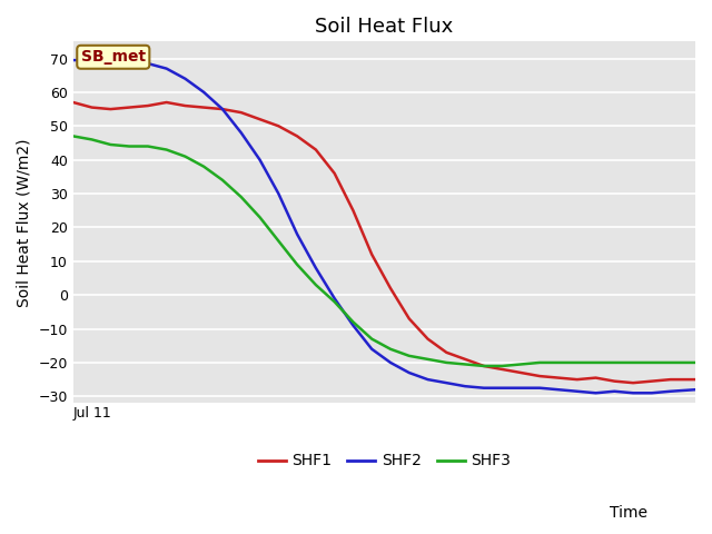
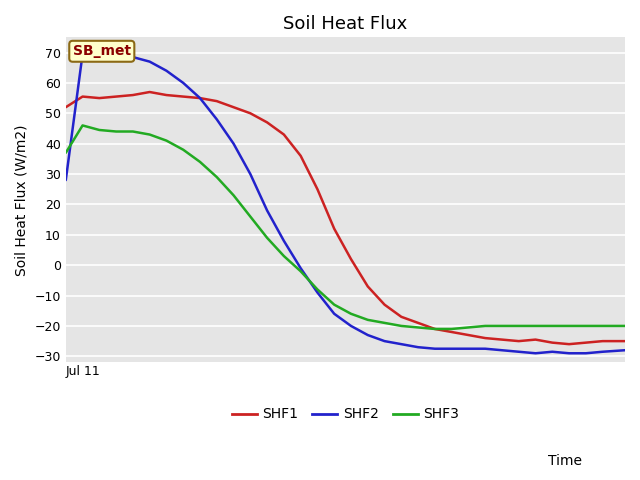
SHF1/Jul 11: 57.0 -> 52.0
SHF2/Jul 11: 69.5 -> 28.0
SHF3/Jul 11: 47.0 -> 37.0
